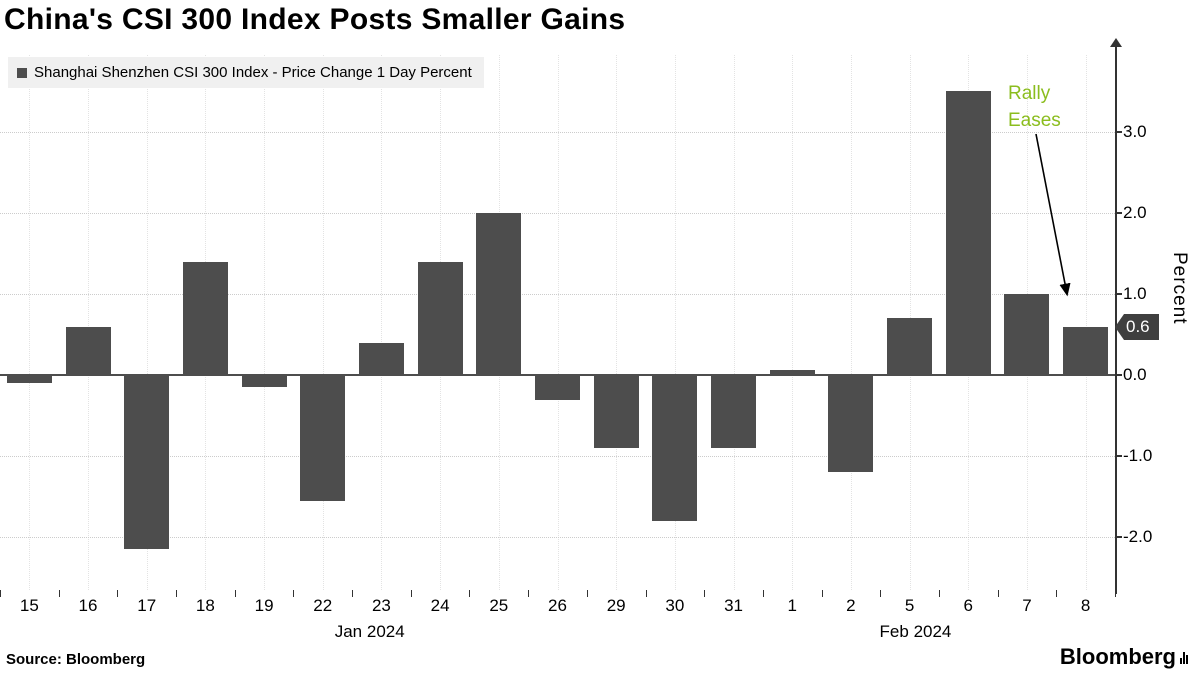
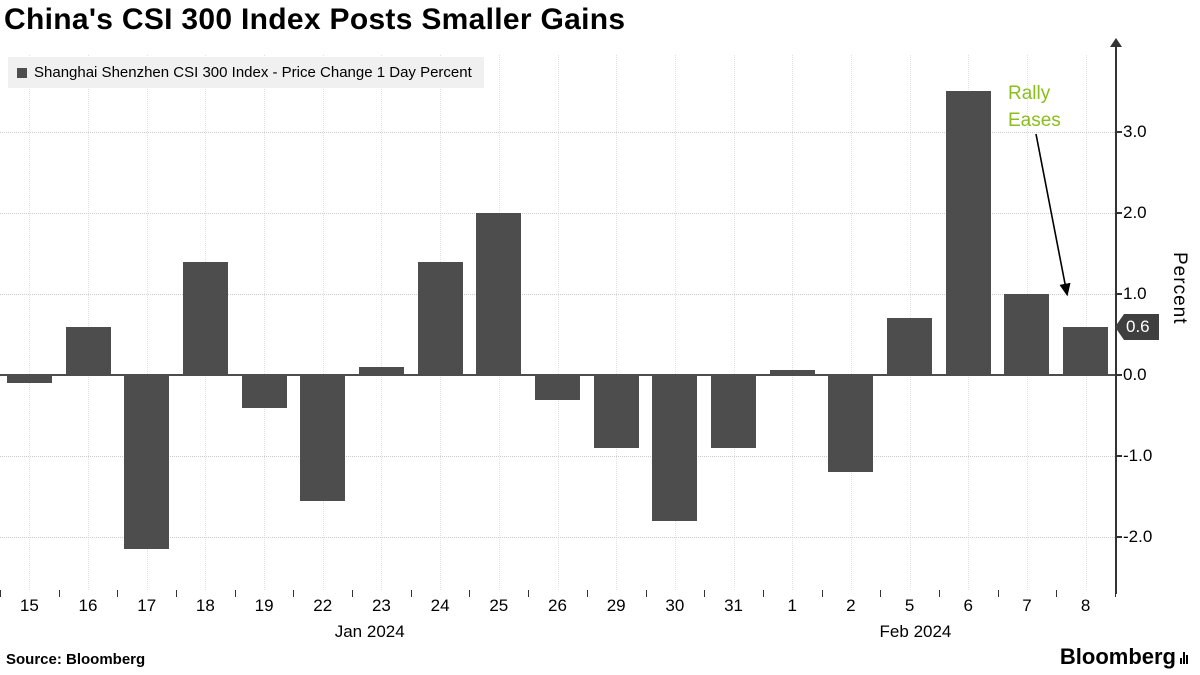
19: -0.1 -> -0.4
23: 0.4 -> 0.1
